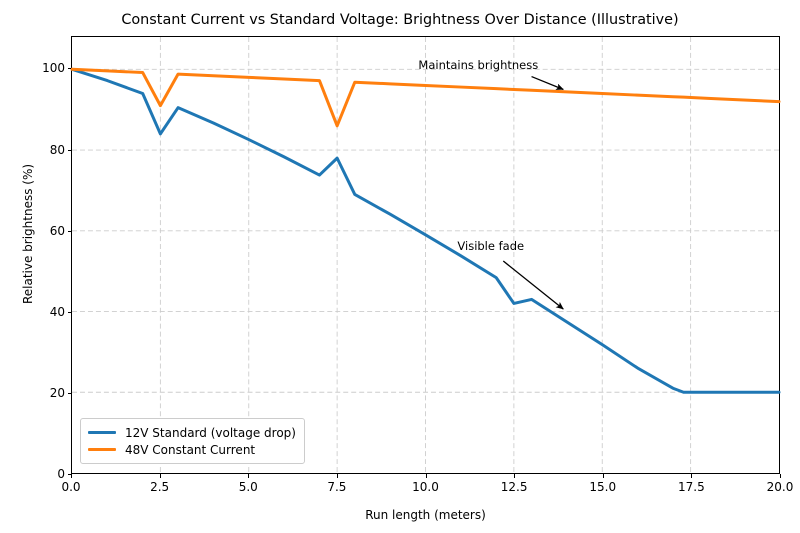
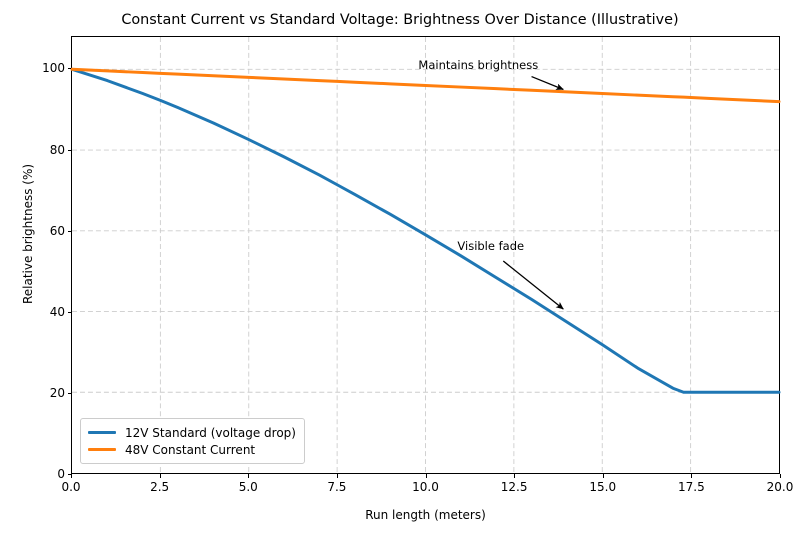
12V Standard (voltage drop)/2.5: 84 -> 92
48V Constant Current/2.5: 91 -> 99
12V Standard (voltage drop)/7.5: 78 -> 71
48V Constant Current/7.5: 86 -> 97
12V Standard (voltage drop)/12.5: 42 -> 46
